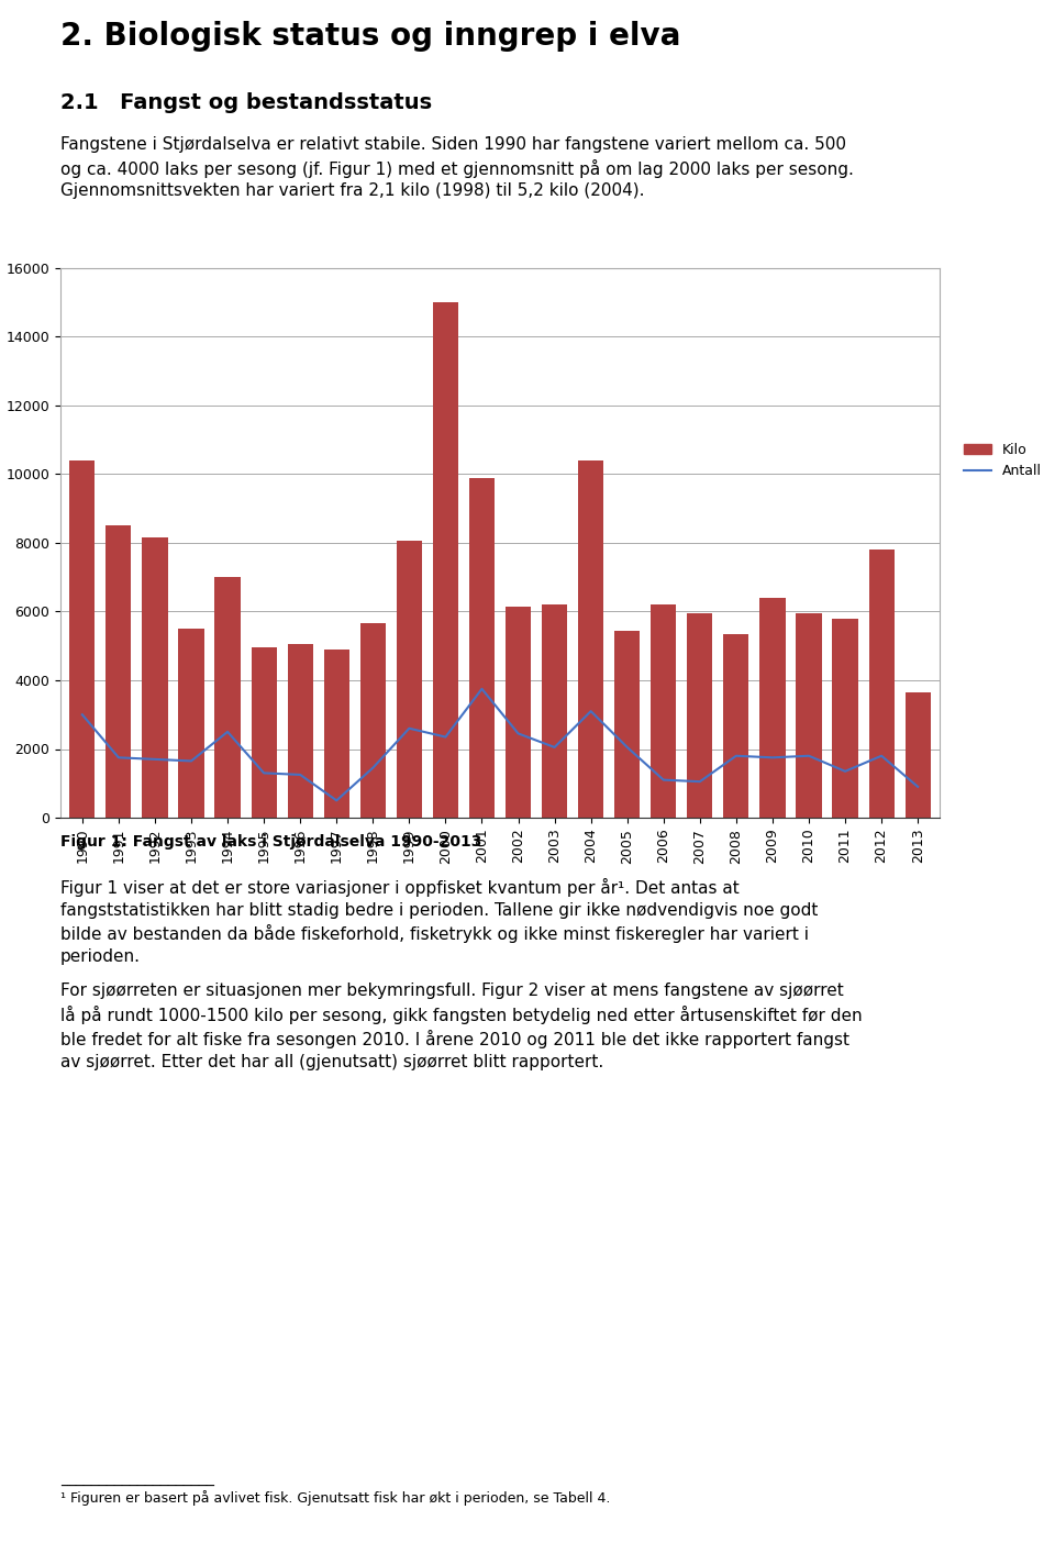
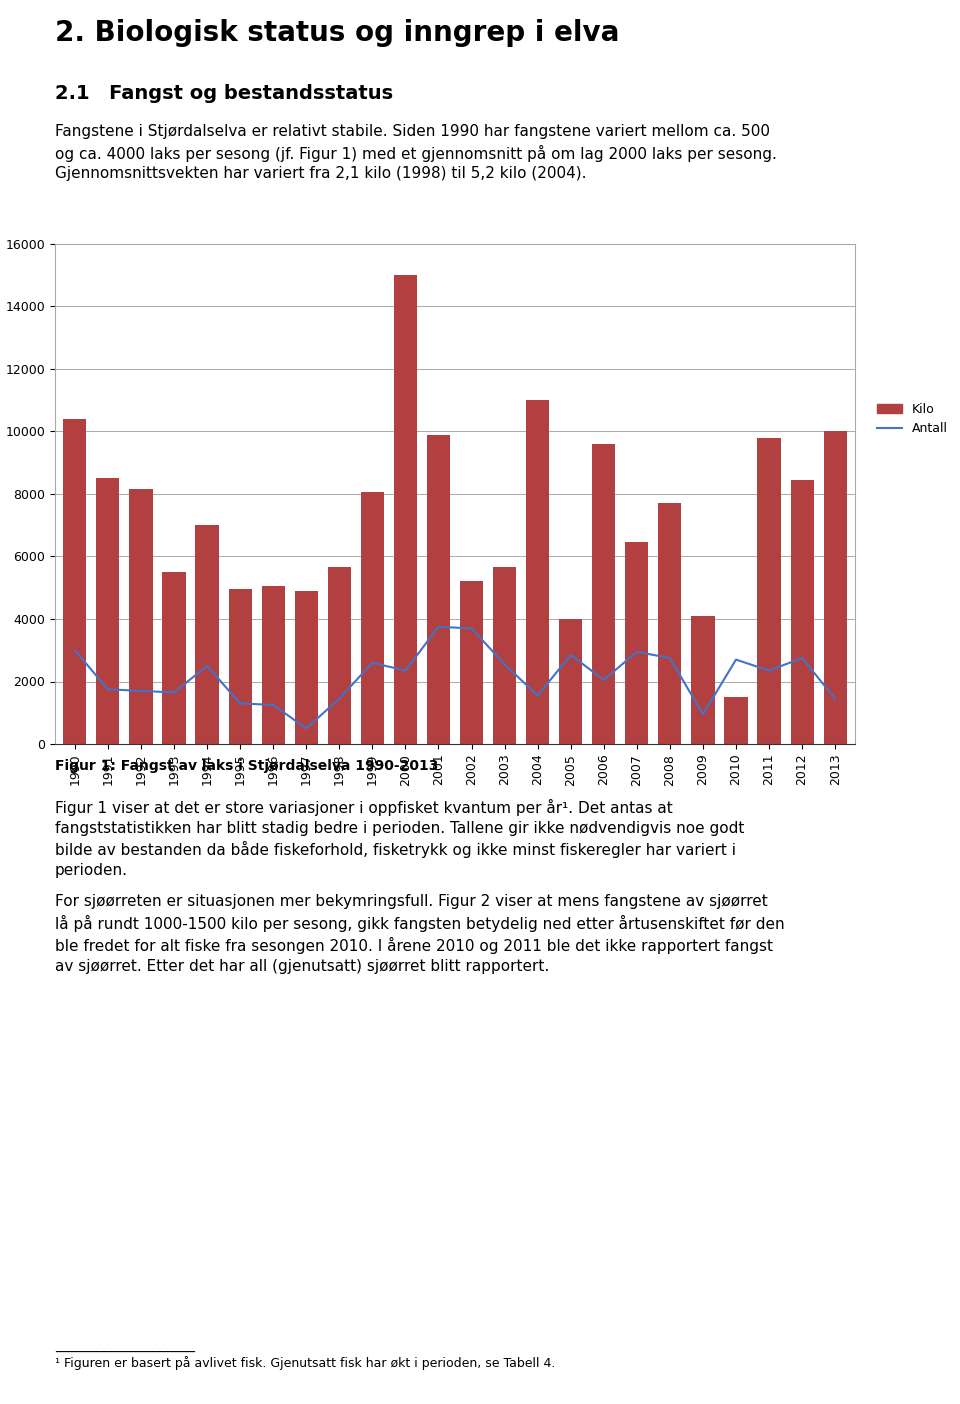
Kilo/2002: 6150 -> 5200
Antall/2002: 2450 -> 3700
Kilo/2003: 6200 -> 5650
Antall/2003: 2050 -> 2550
Kilo/2004: 10400 -> 11000
Antall/2004: 3100 -> 1550
Kilo/2005: 5450 -> 4000
Antall/2005: 2050 -> 2850
Kilo/2006: 6200 -> 9600
Antall/2006: 1100 -> 2050
Kilo/2007: 5950 -> 6450
Antall/2007: 1050 -> 2950
Kilo/2008: 5350 -> 7700
Antall/2008: 1800 -> 2750
Kilo/2009: 6400 -> 4100
Antall/2009: 1750 -> 950
Kilo/2010: 5950 -> 1500
Antall/2010: 1800 -> 2700
Kilo/2011: 5800 -> 9800
Antall/2011: 1350 -> 2350
Kilo/2012: 7800 -> 8450
Antall/2012: 1800 -> 2750
Kilo/2013: 3650 -> 10000
Antall/2013: 900 -> 1450
